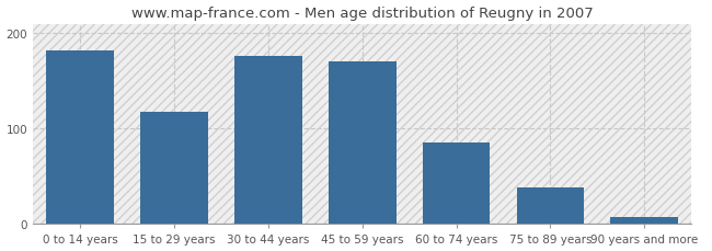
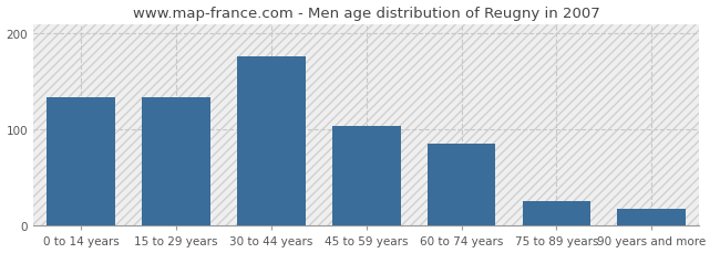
0 to 14 years: 182 -> 134
15 to 29 years: 118 -> 134
45 to 59 years: 170 -> 104
75 to 89 years: 38 -> 26
90 years and more: 7 -> 18
